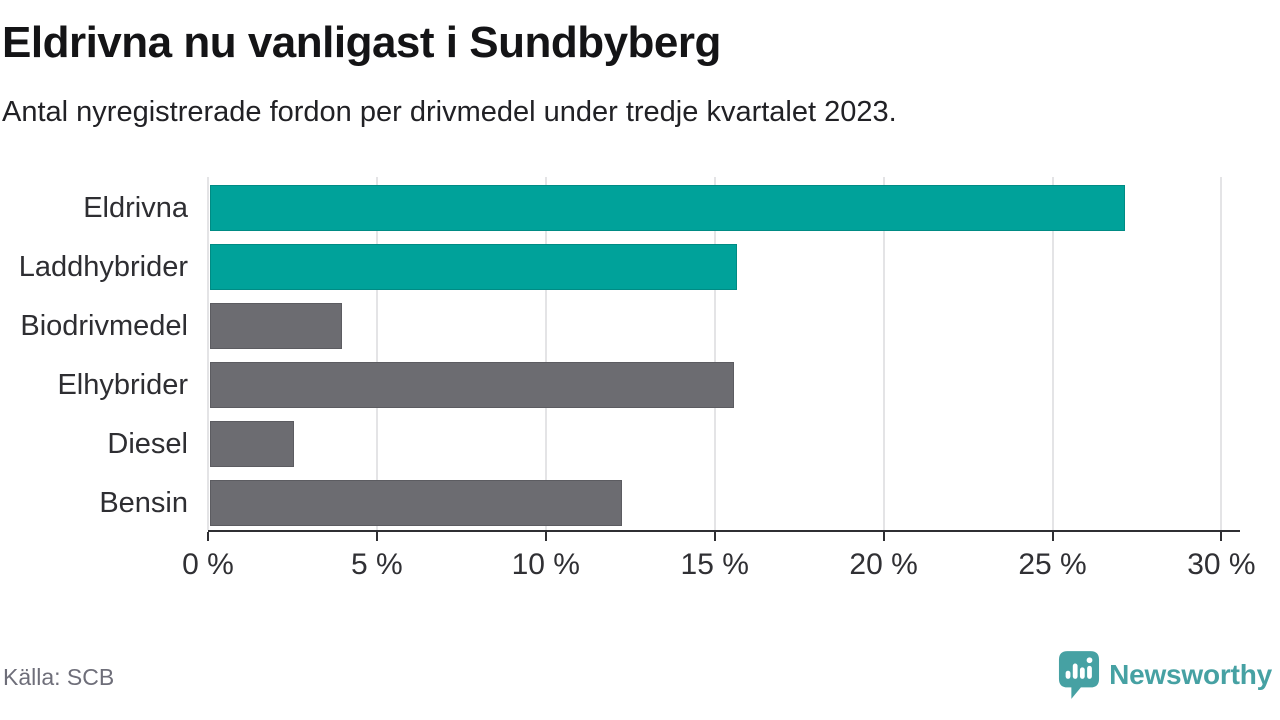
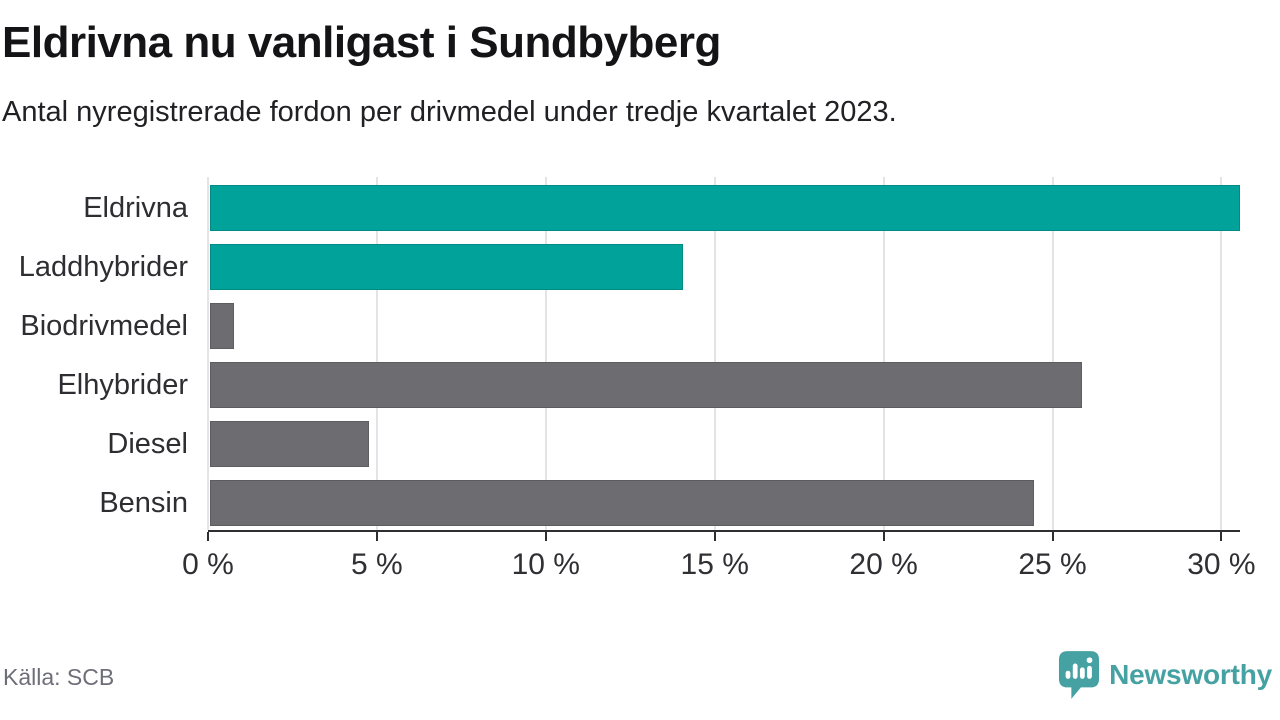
Eldrivna: 27.1% -> 30.5%
Laddhybrider: 15.6% -> 14.0%
Biodrivmedel: 3.9% -> 0.7%
Elhybrider: 15.5% -> 25.8%
Diesel: 2.5% -> 4.7%
Bensin: 12.2% -> 24.4%
